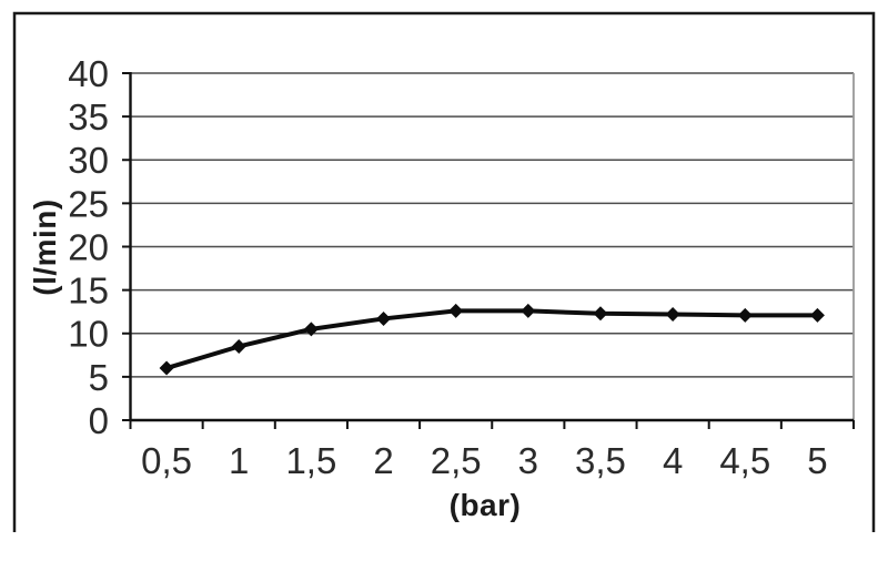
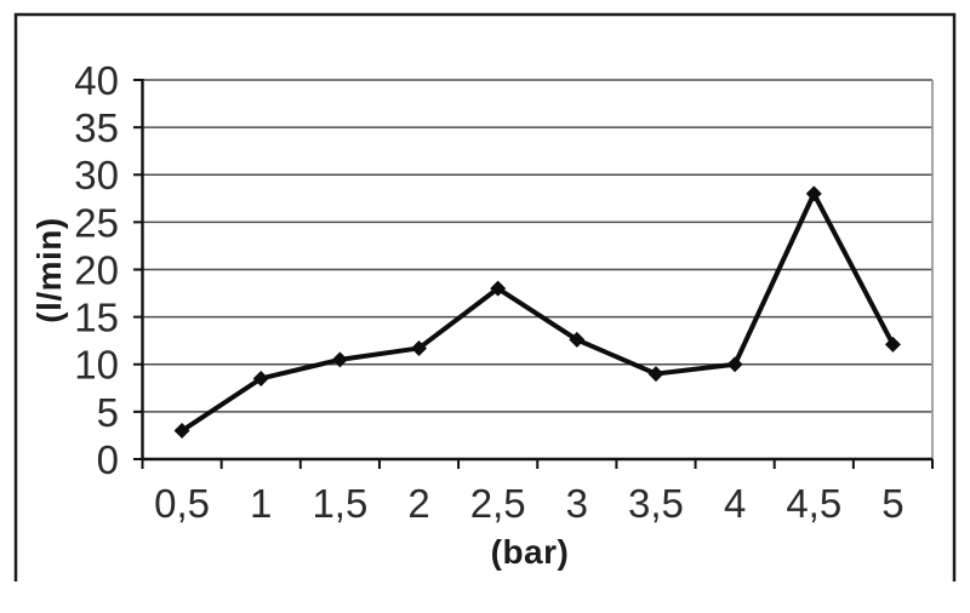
0,5: 6 -> 3
2,5: 13 -> 18
3,5: 12 -> 9
4: 12 -> 10
4,5: 12 -> 28
